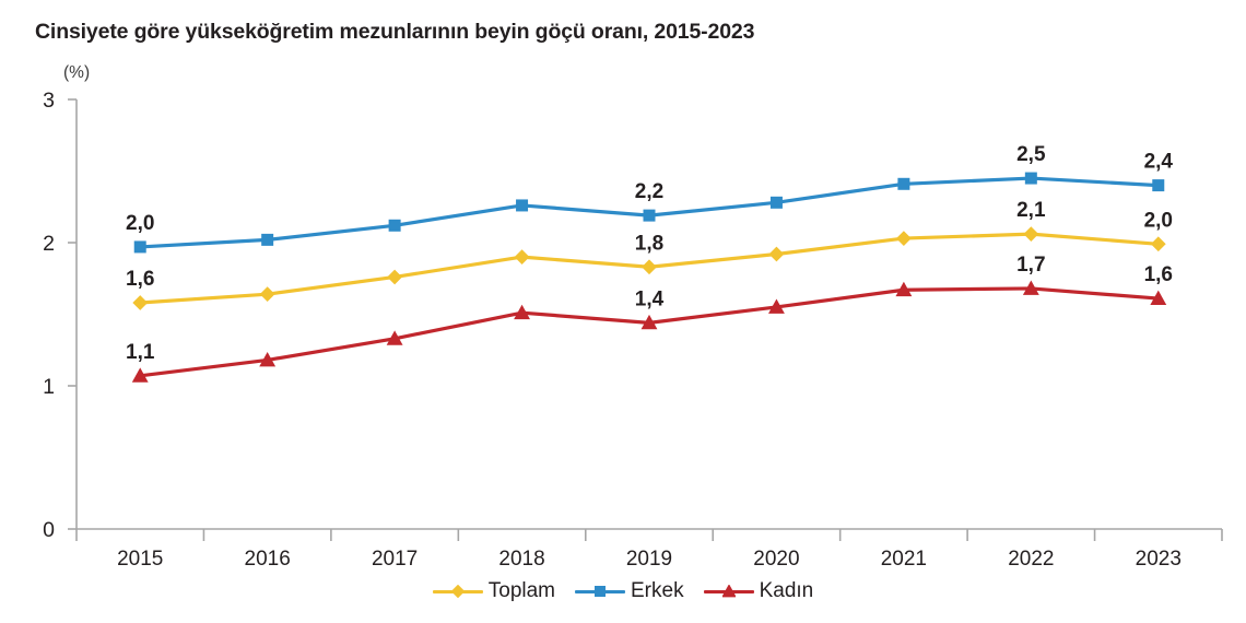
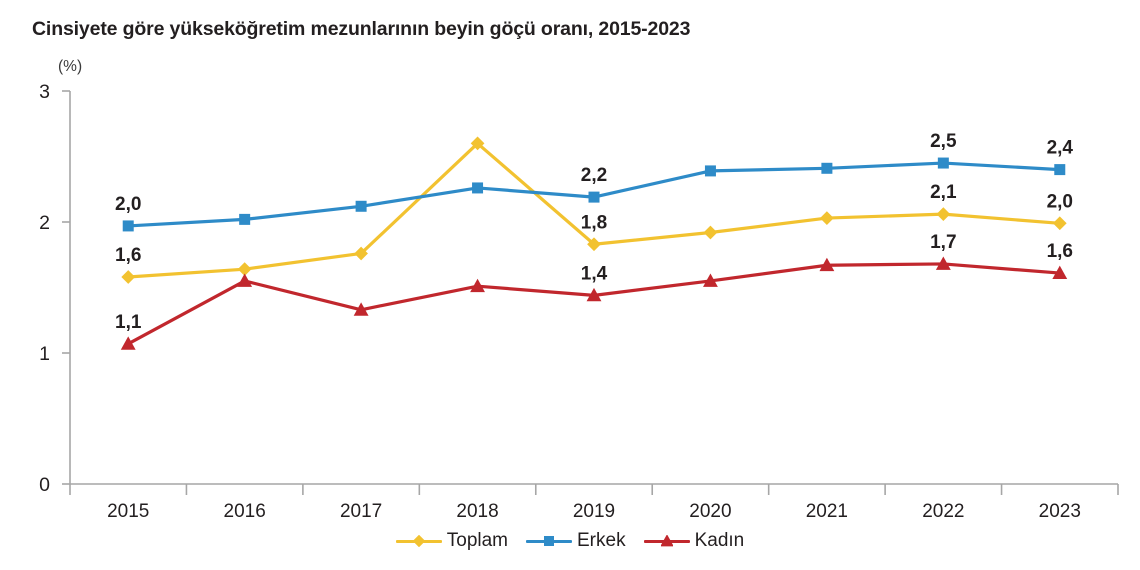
Kadın/2016: 1.18 -> 1.55
Toplam/2018: 1.90 -> 2.60
Erkek/2020: 2.28 -> 2.39
